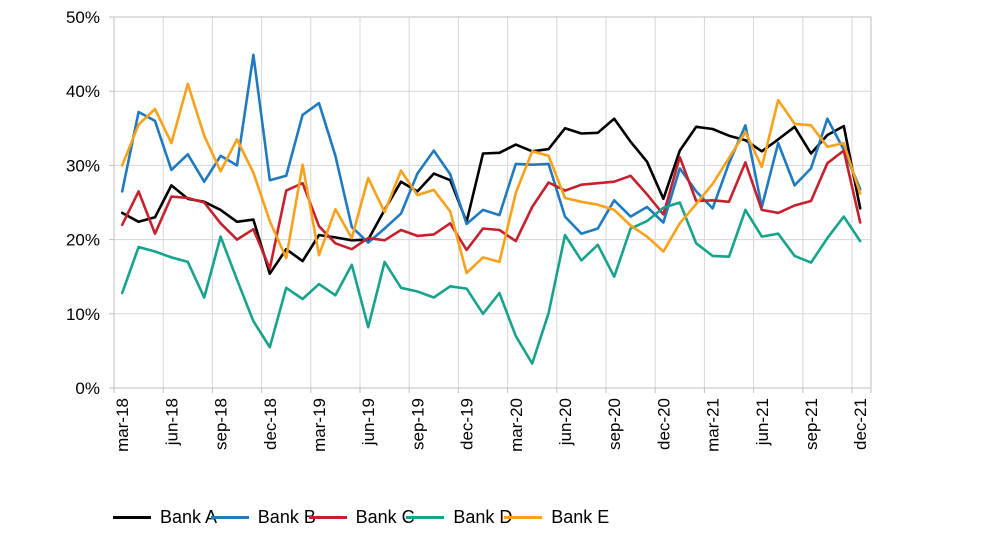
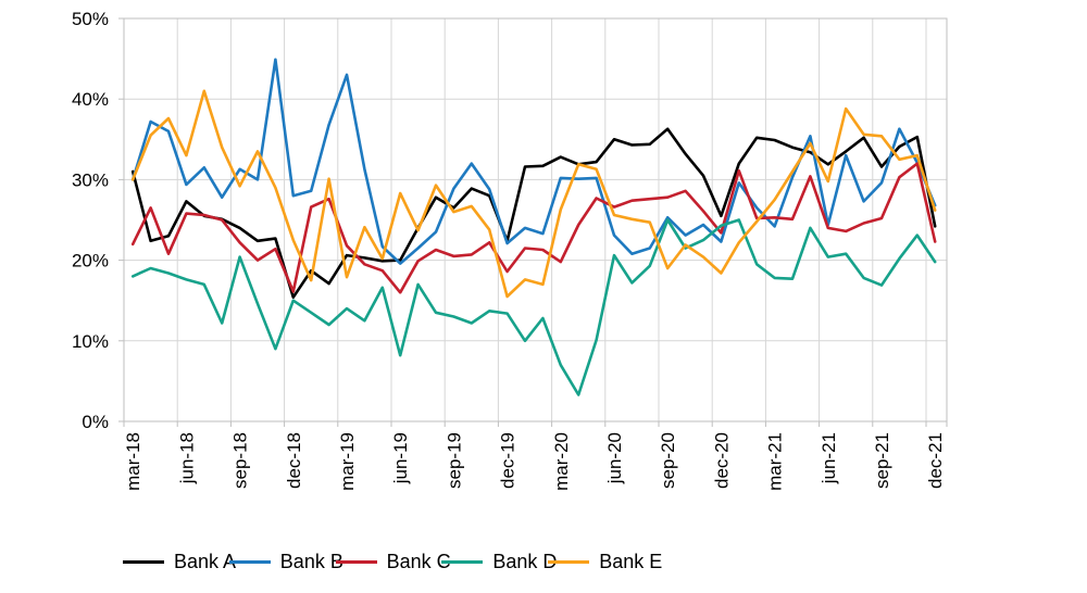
Bank A/mar-18: 24% -> 31%
Bank B/mar-18: 26% -> 30%
Bank D/mar-18: 13% -> 18%
Bank D/dec-18: 6% -> 15%
Bank B/mar-19: 38% -> 43%
Bank C/jun-19: 20% -> 16%
Bank D/sep-20: 15% -> 25%
Bank E/sep-20: 24% -> 19%
